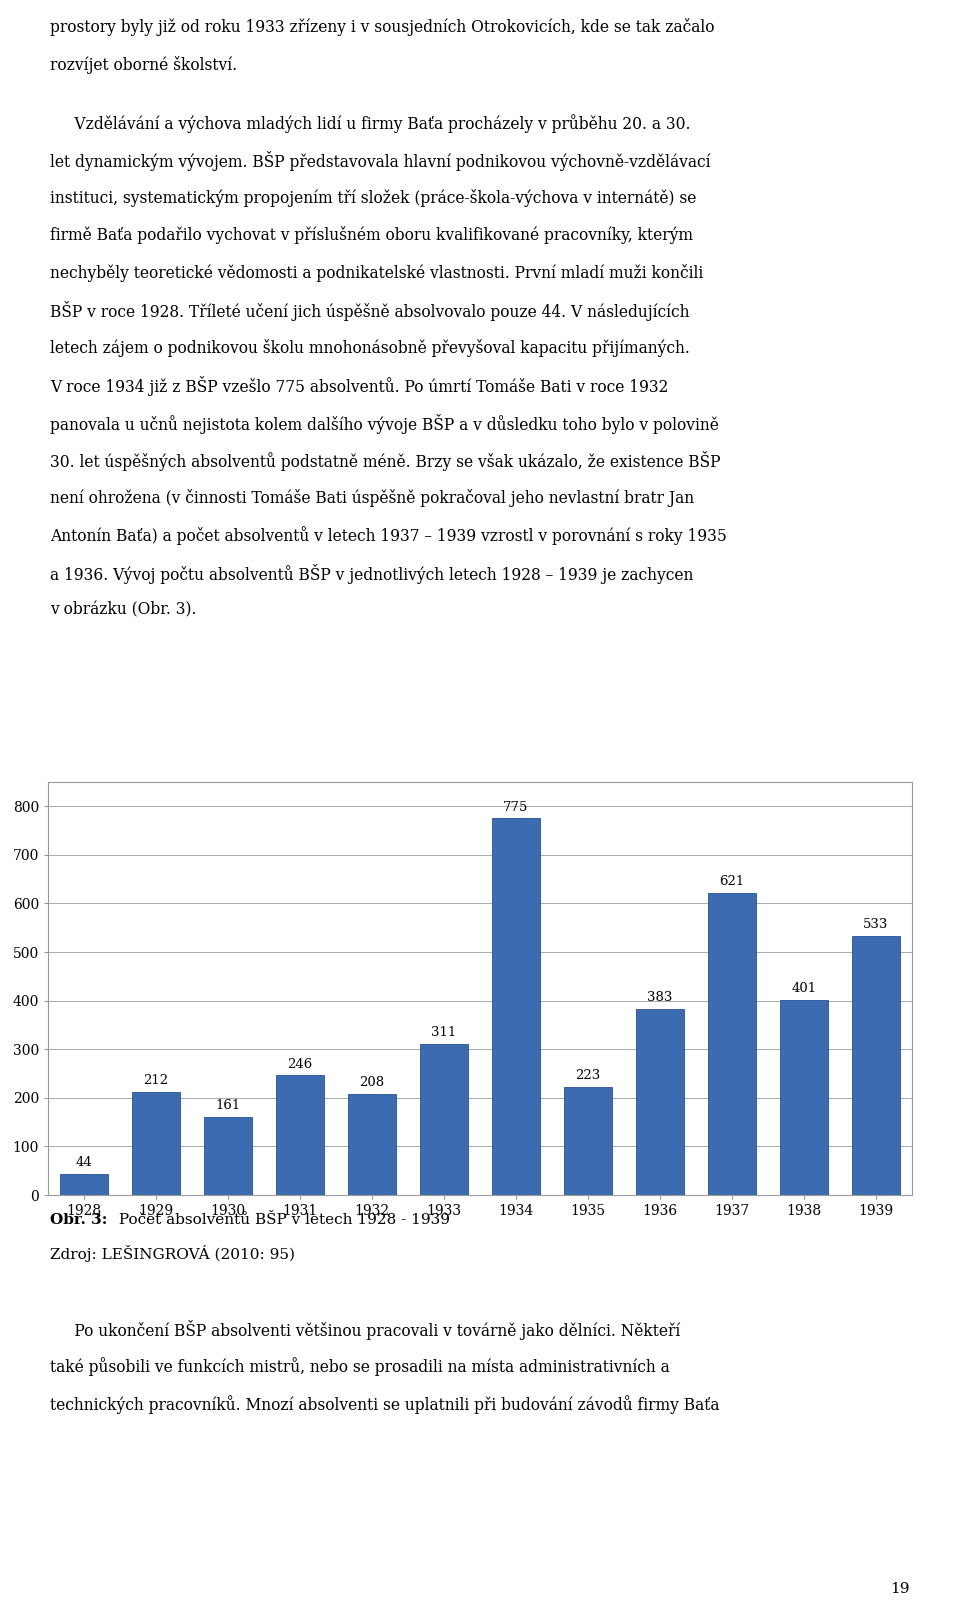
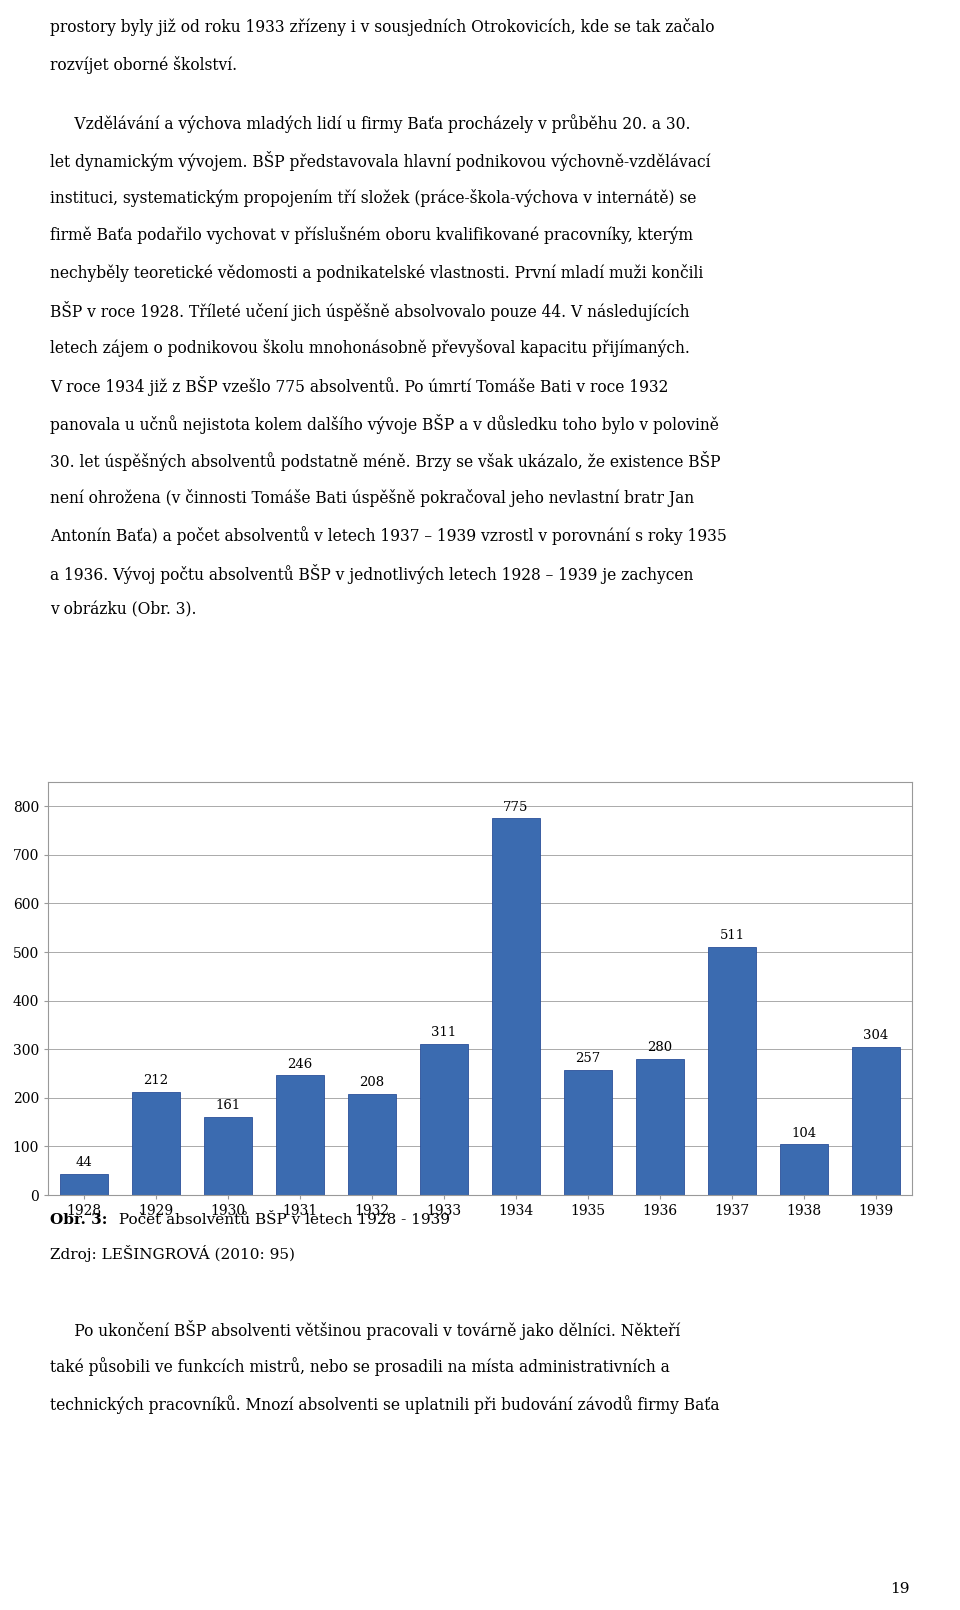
1935: 223 -> 257
1936: 383 -> 280
1937: 621 -> 511
1938: 401 -> 104
1939: 533 -> 304
